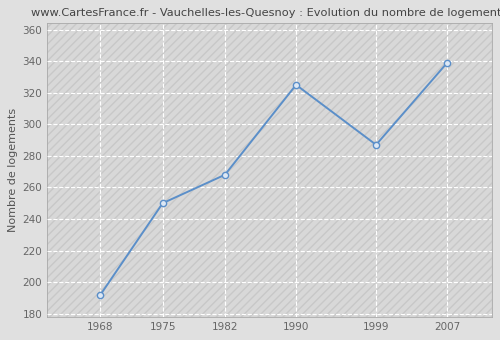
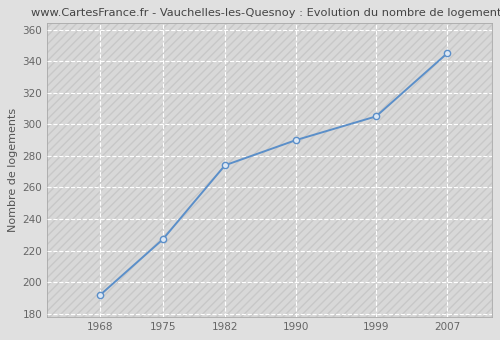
1975: 250 -> 227
1982: 268 -> 274
1990: 325 -> 290
1999: 287 -> 305
2007: 339 -> 345
